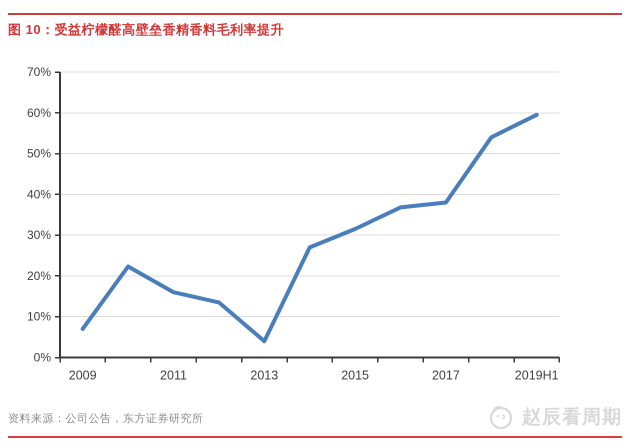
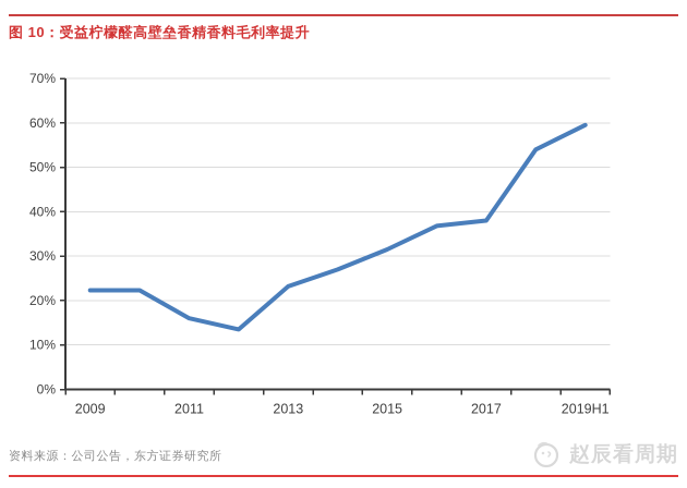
2009: 7% -> 22%
2013: 4% -> 23%
